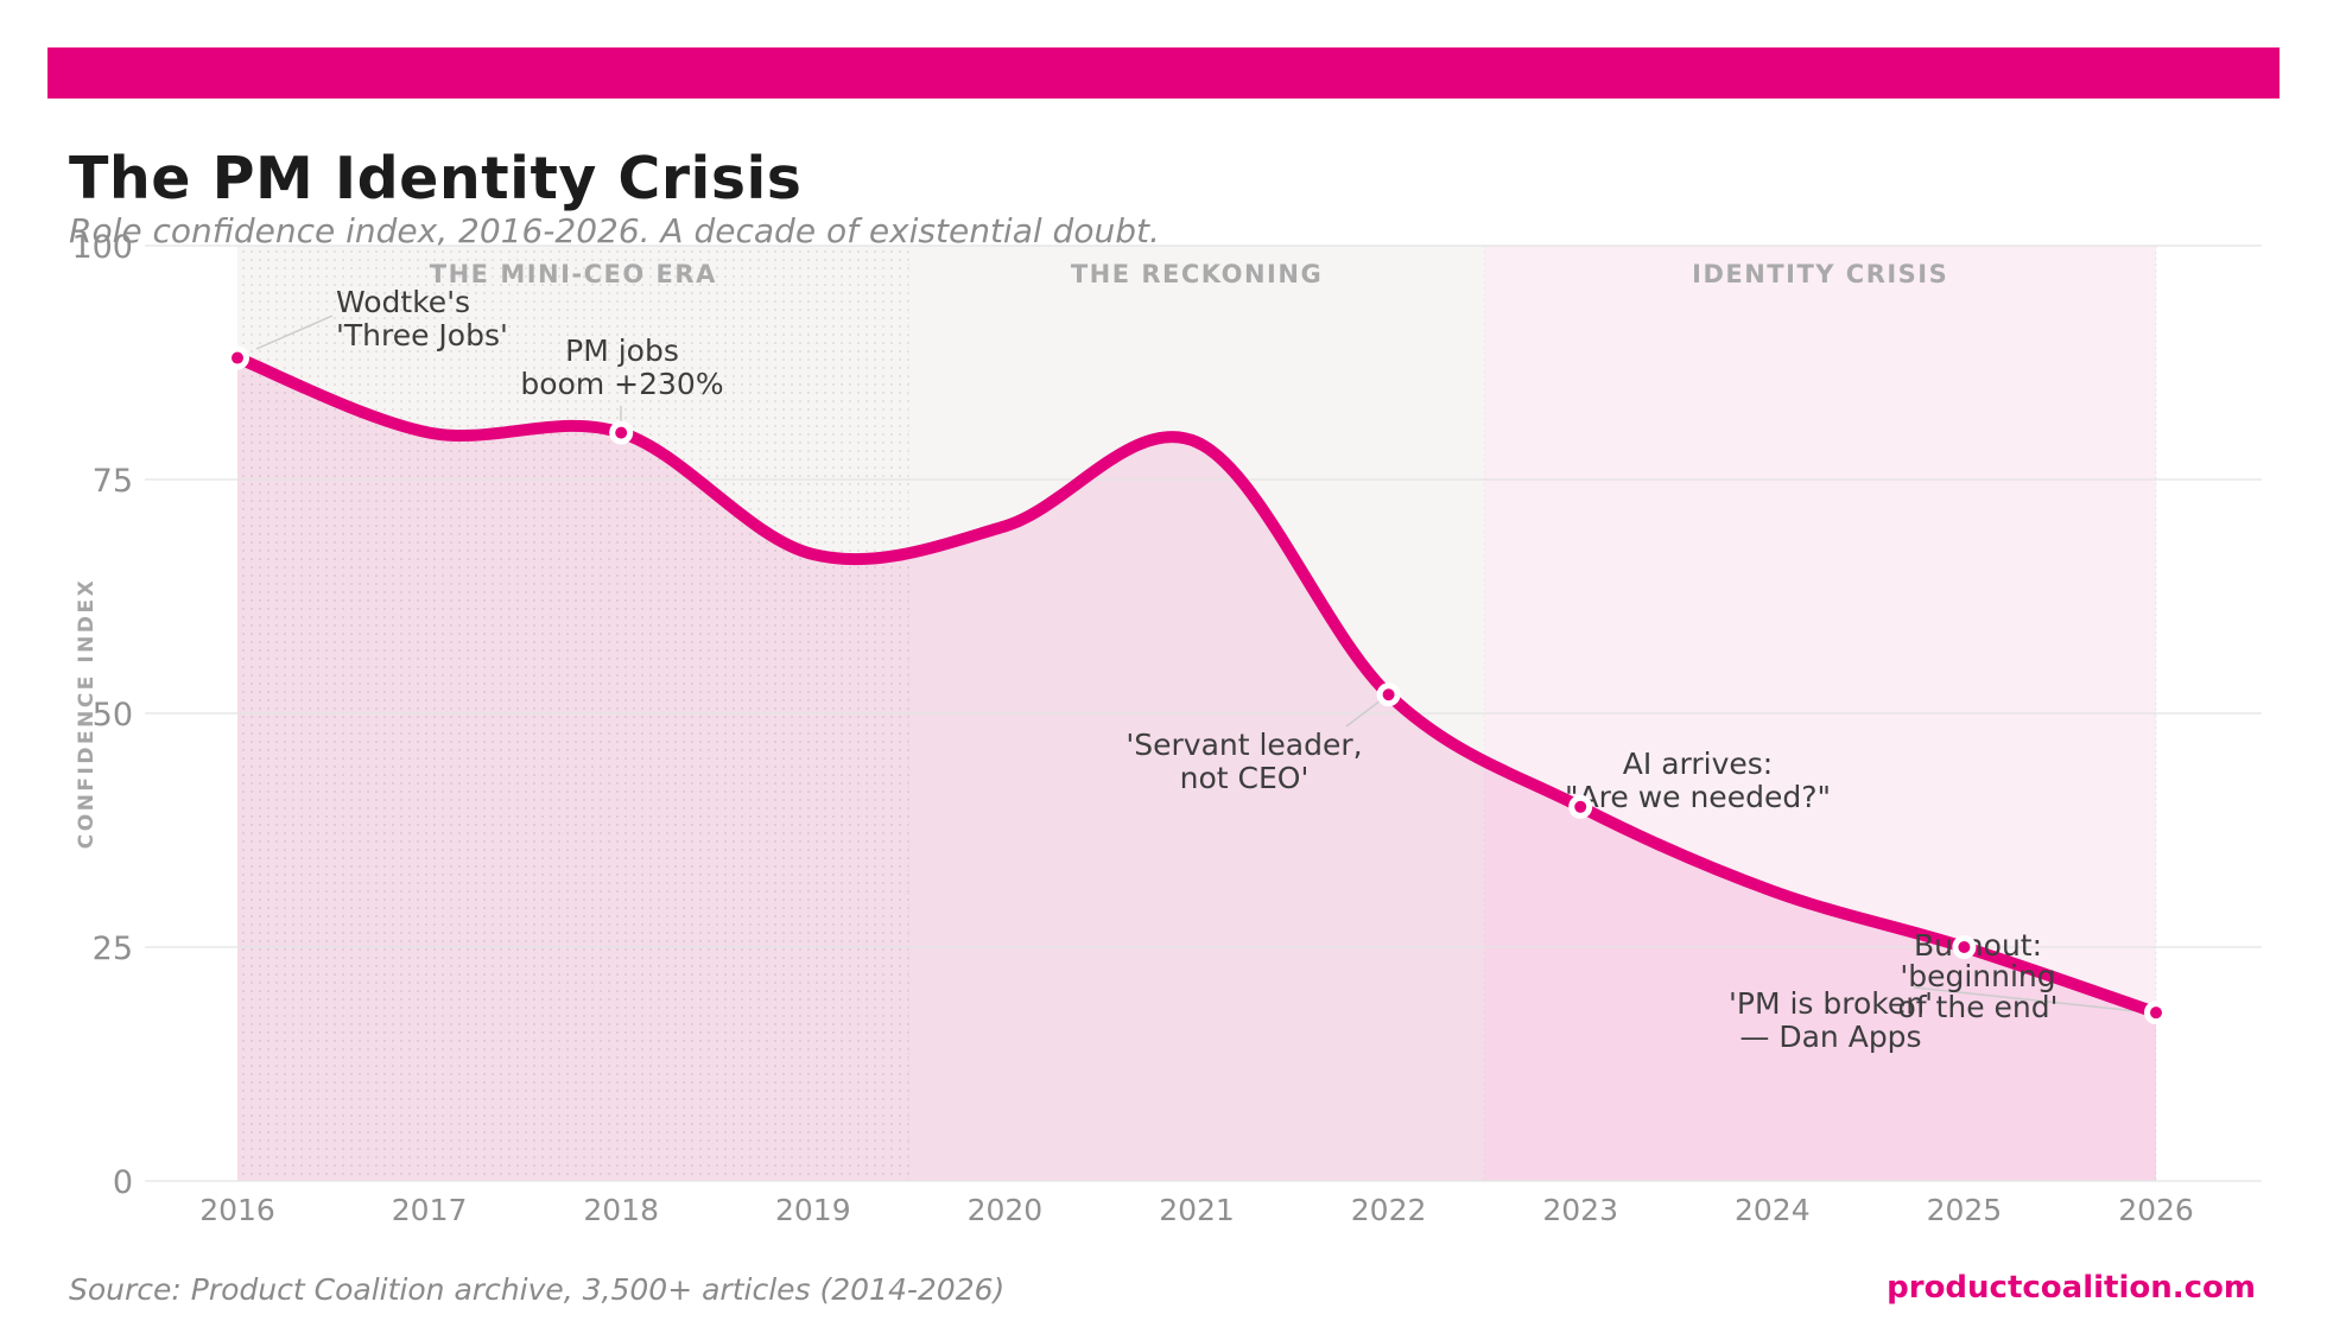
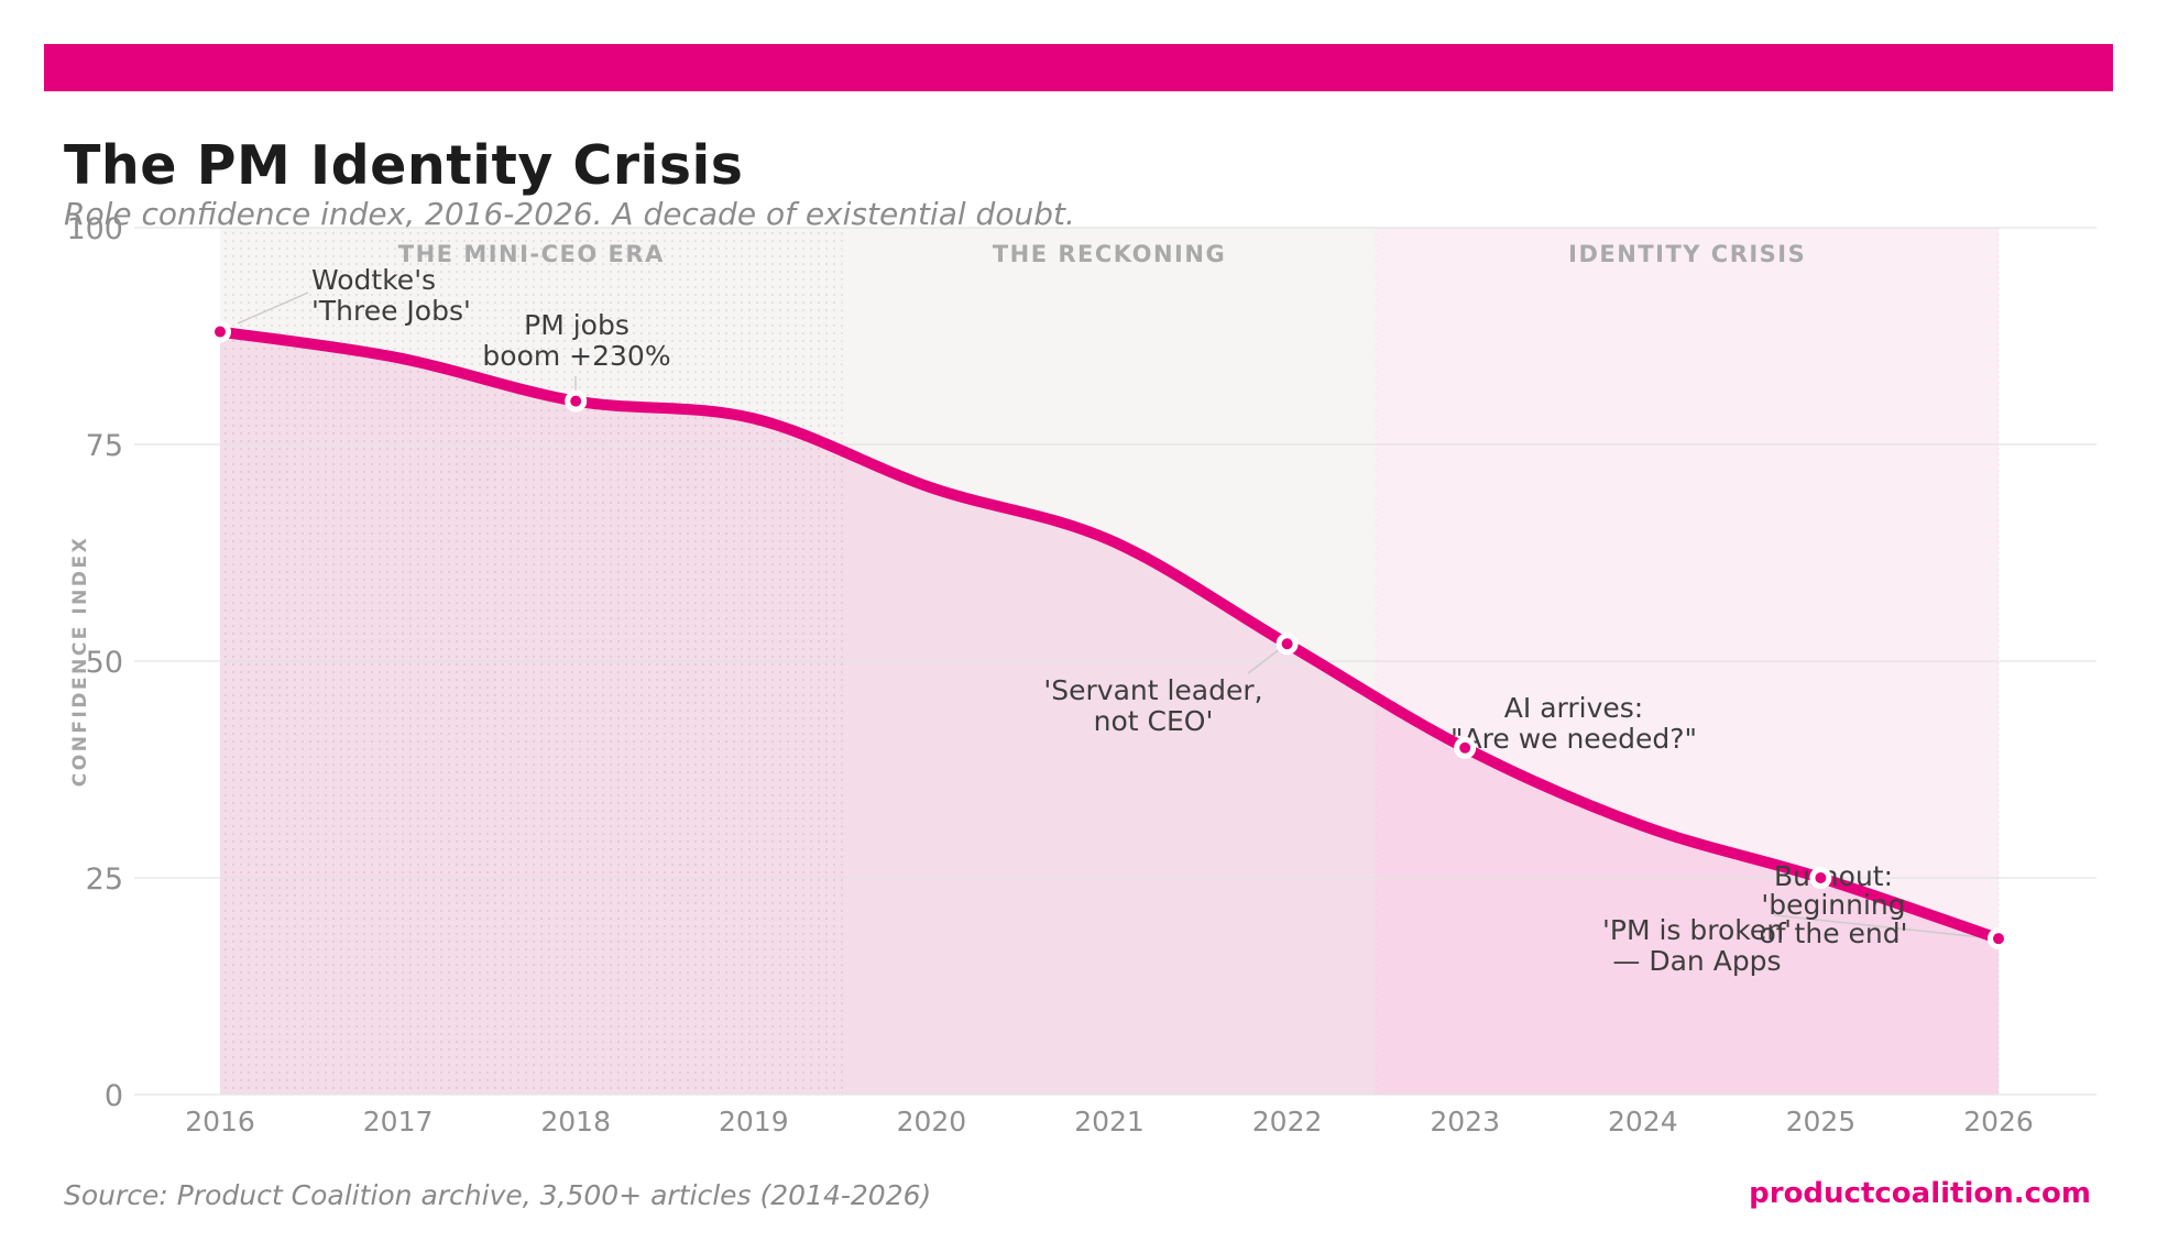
2017: 80 -> 85
2019: 67 -> 78
2021: 79 -> 64
